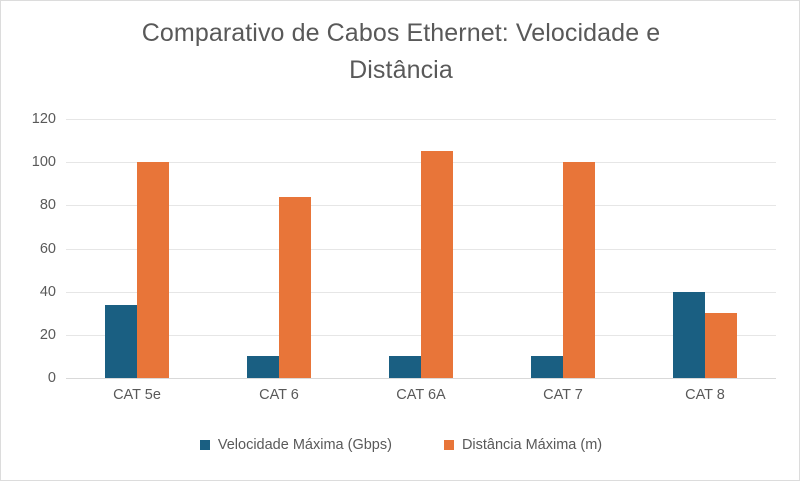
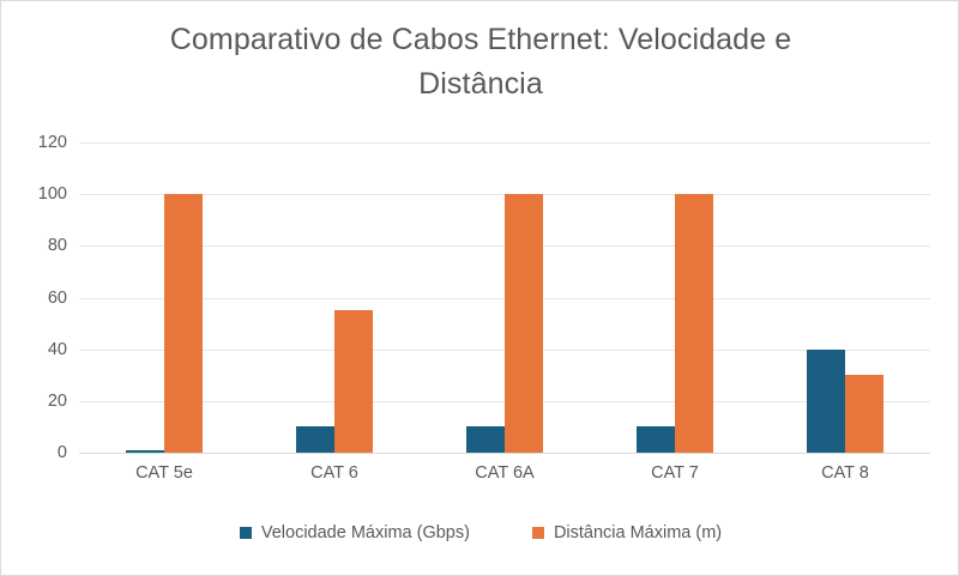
Velocidade Máxima (Gbps)/CAT 5e: 34 -> 1
Distância Máxima (m)/CAT 6: 84 -> 55
Distância Máxima (m)/CAT 6A: 105 -> 100
